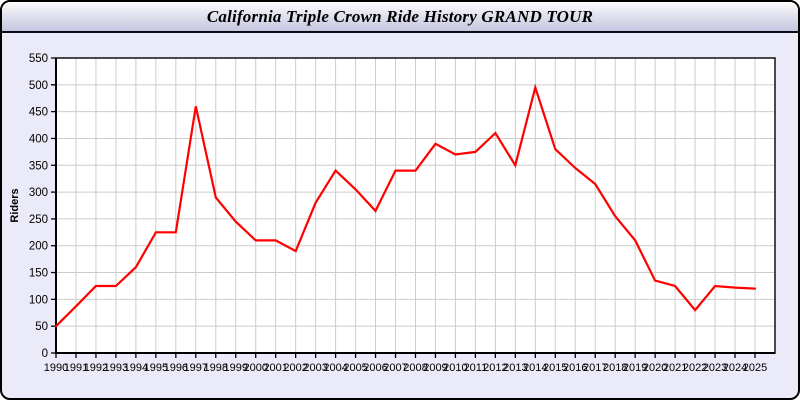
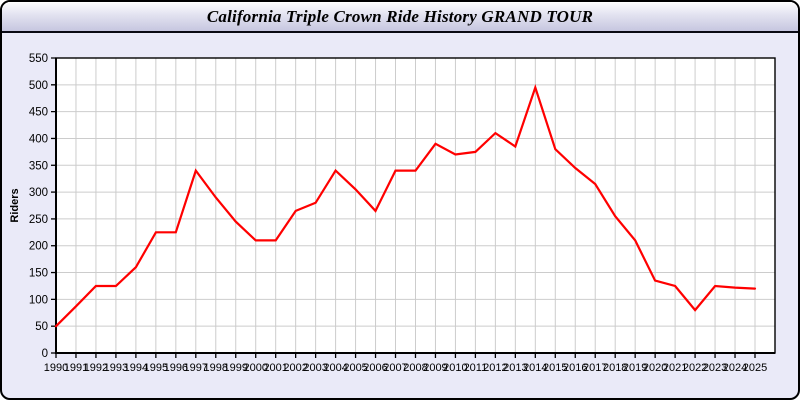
1997: 460 -> 340
2002: 190 -> 260
2013: 350 -> 380
